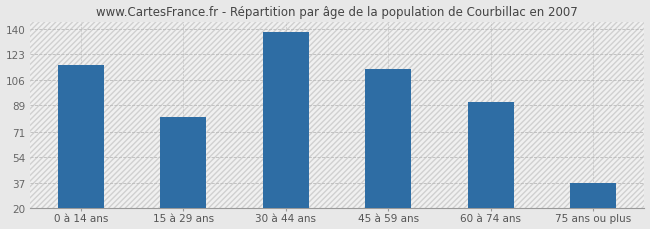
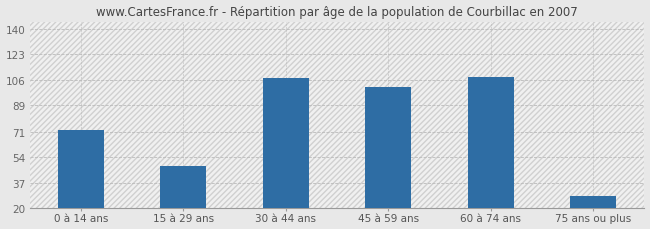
0 à 14 ans: 116 -> 72
15 à 29 ans: 81 -> 48
30 à 44 ans: 138 -> 107
45 à 59 ans: 113 -> 101
60 à 74 ans: 91 -> 108
75 ans ou plus: 37 -> 28
